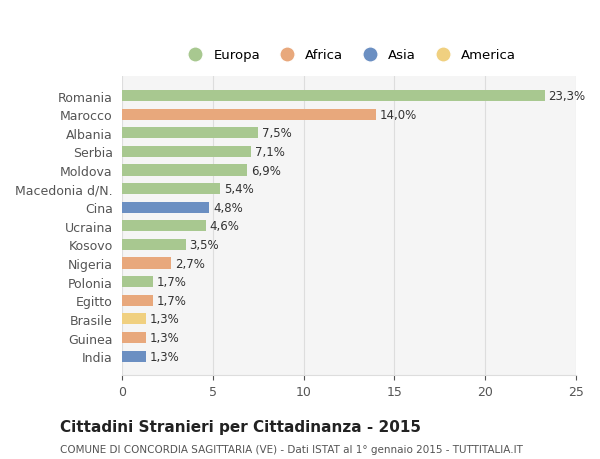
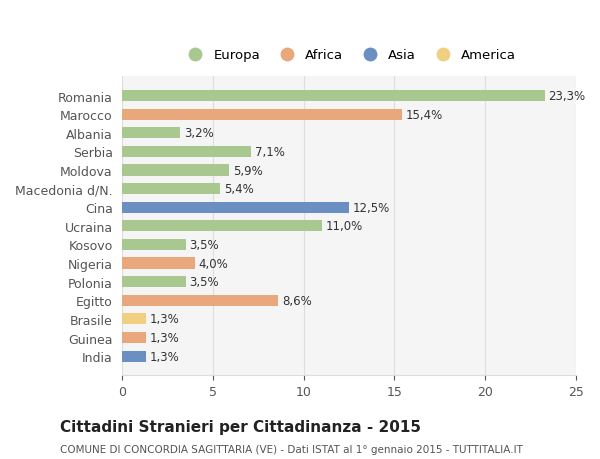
Marocco: 14,0% -> 15,4%
Albania: 7,5% -> 3,2%
Moldova: 6,9% -> 5,9%
Cina: 4,8% -> 12,5%
Ucraina: 4,6% -> 11,0%
Nigeria: 2,7% -> 4,0%
Polonia: 1,7% -> 3,5%
Egitto: 1,7% -> 8,6%
